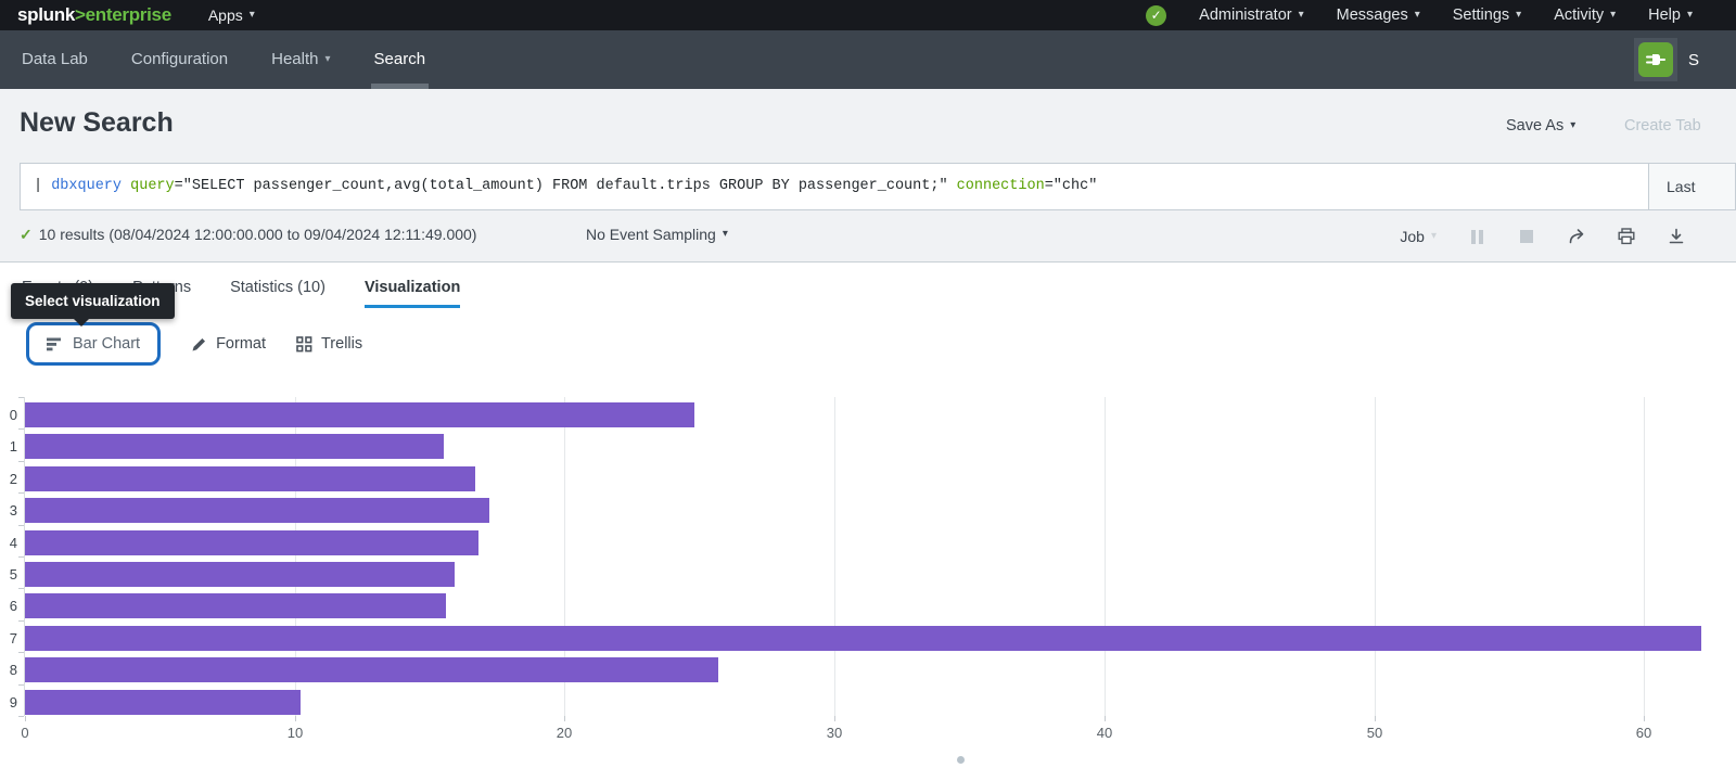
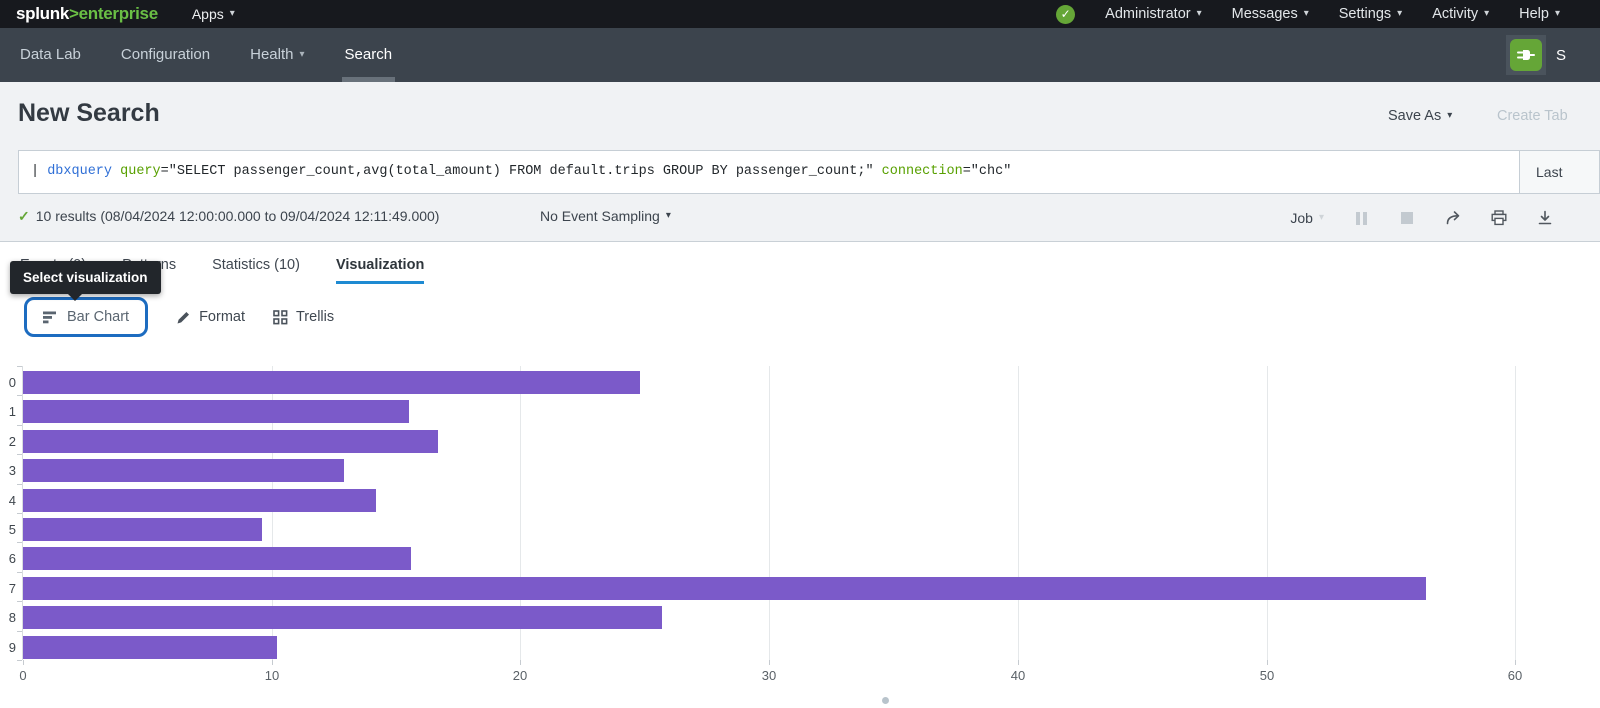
3: 17.2 -> 12.9
4: 16.8 -> 14.2
5: 15.9 -> 9.6
7: 62.1 -> 56.4
